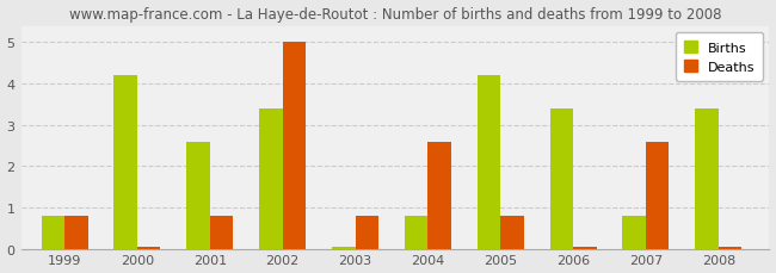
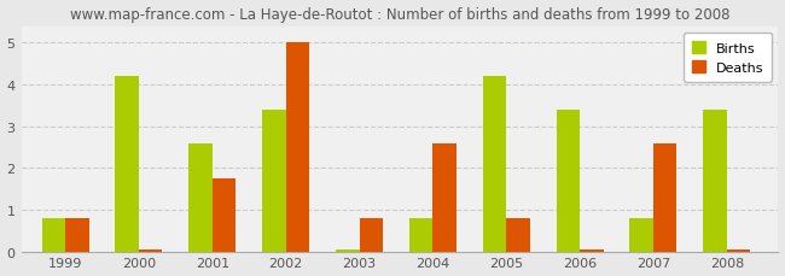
Deaths/2001: 0.80 -> 1.75
